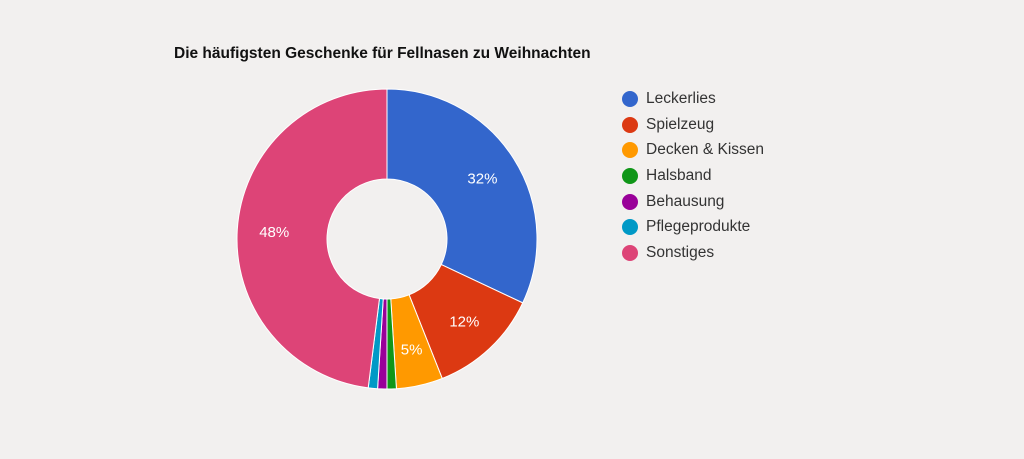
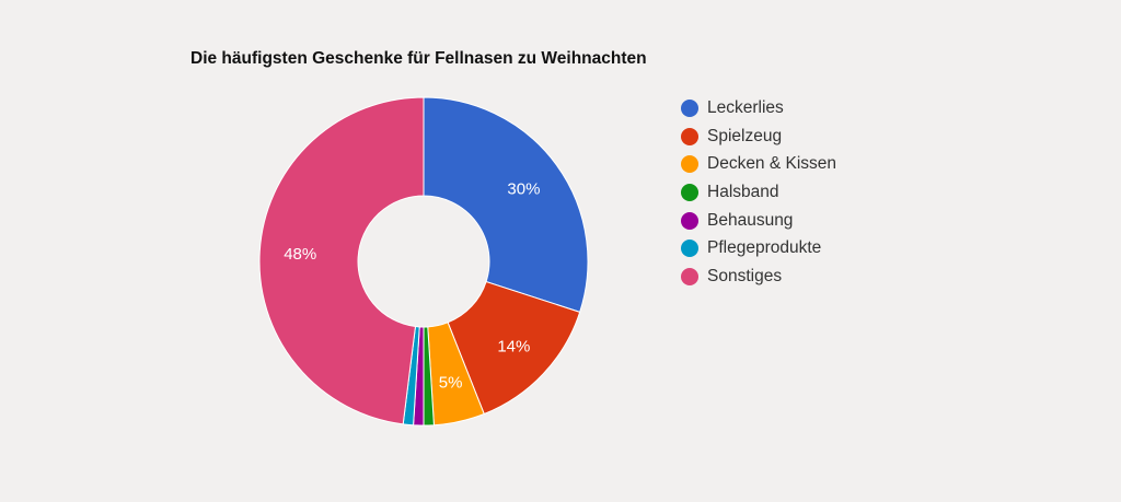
Leckerlies: 32% -> 30%
Spielzeug: 12% -> 14%
